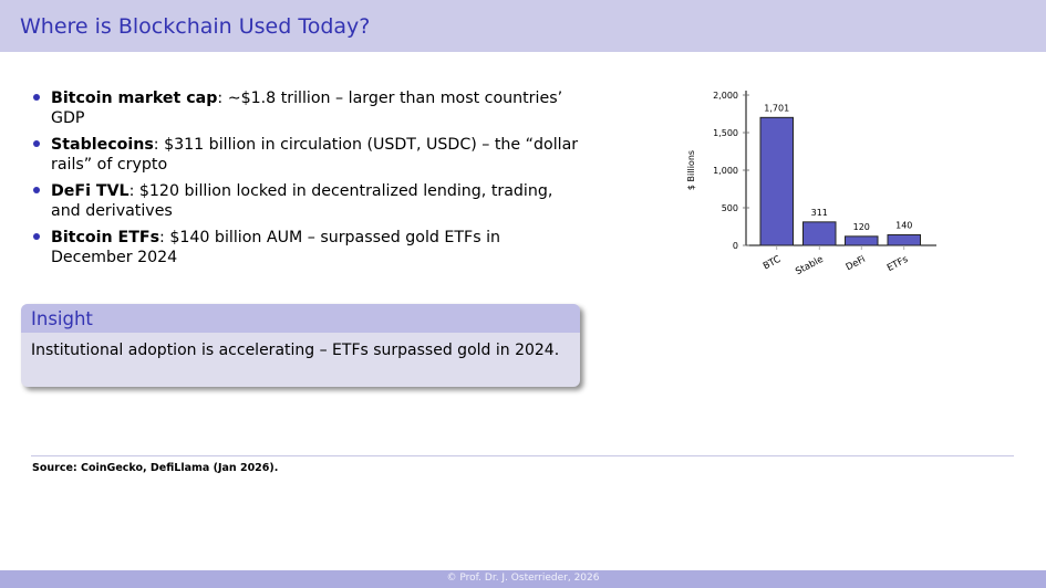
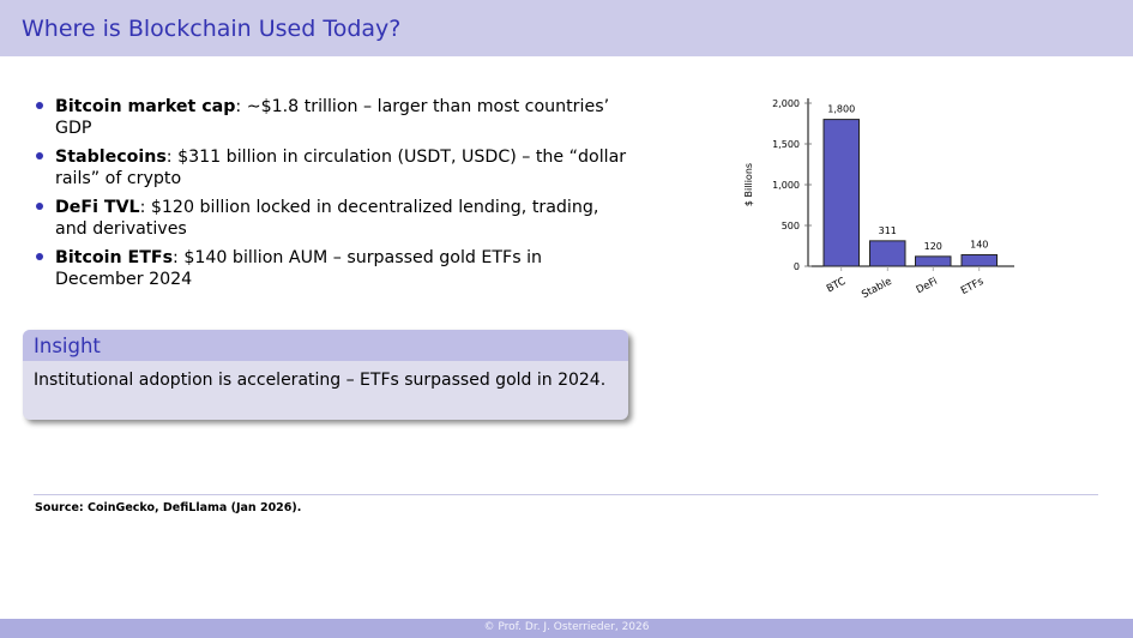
BTC: 1,701 -> 1,800
